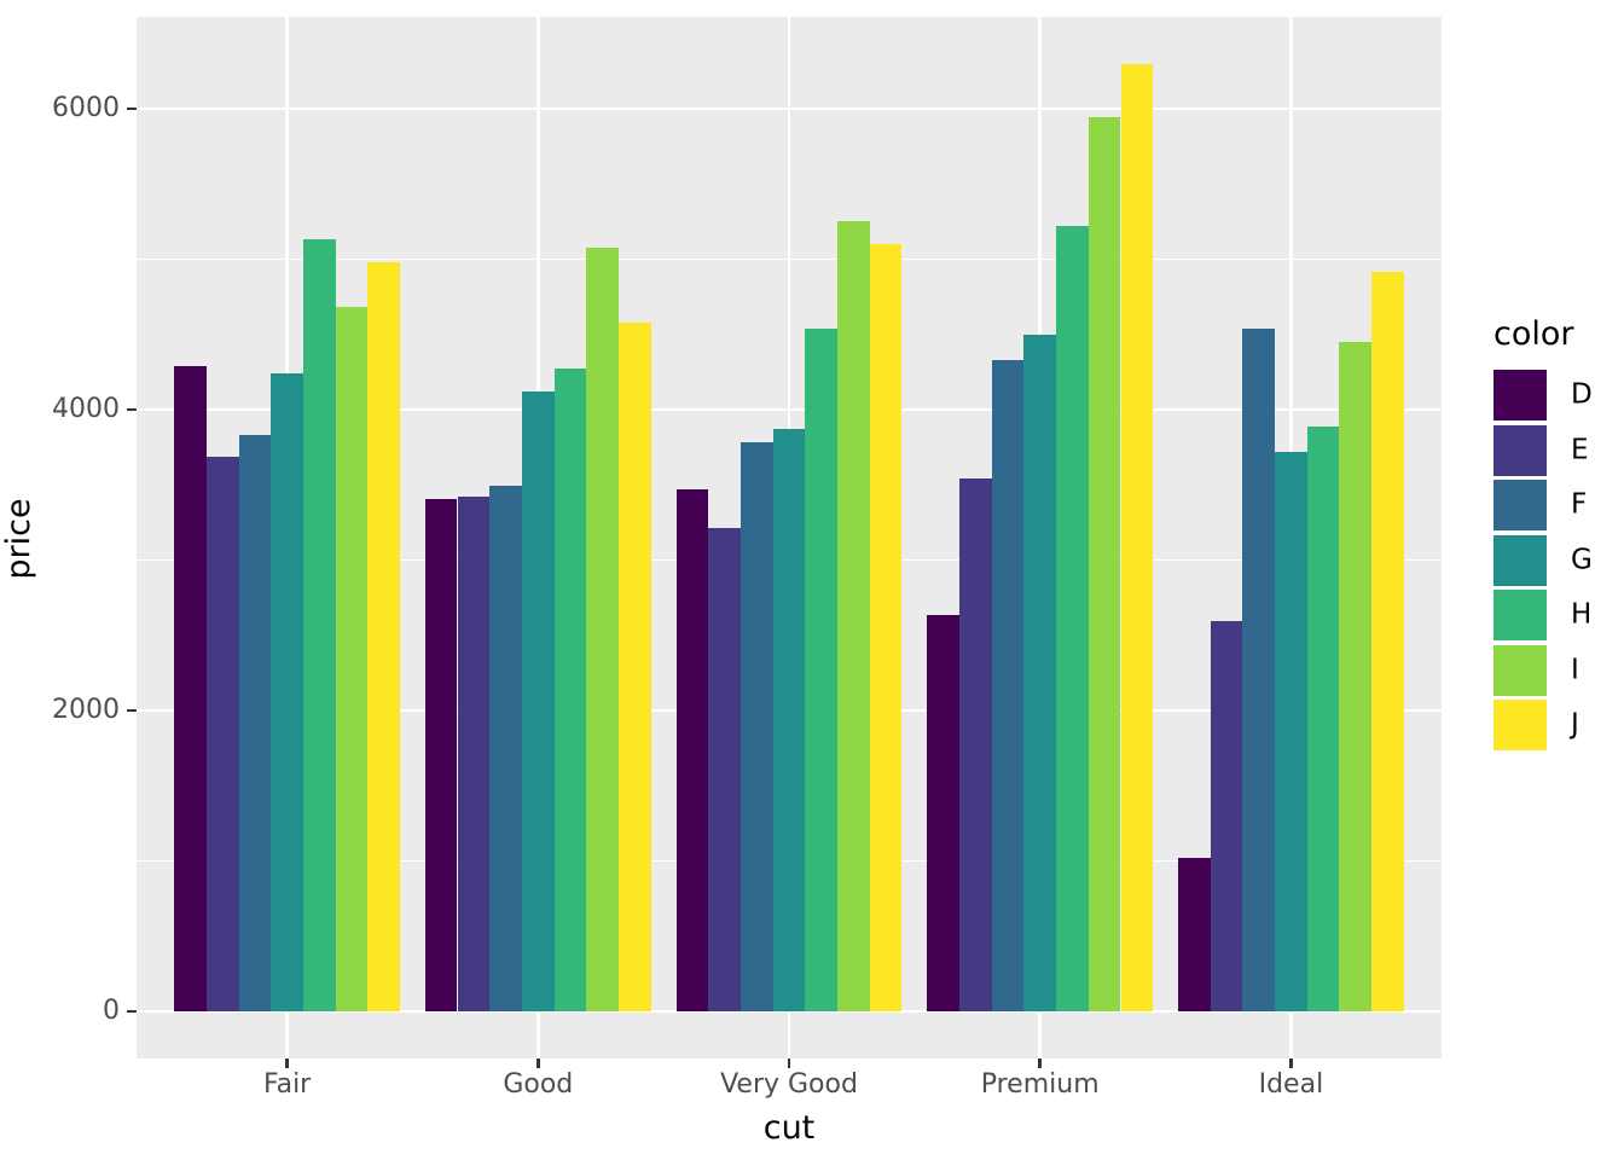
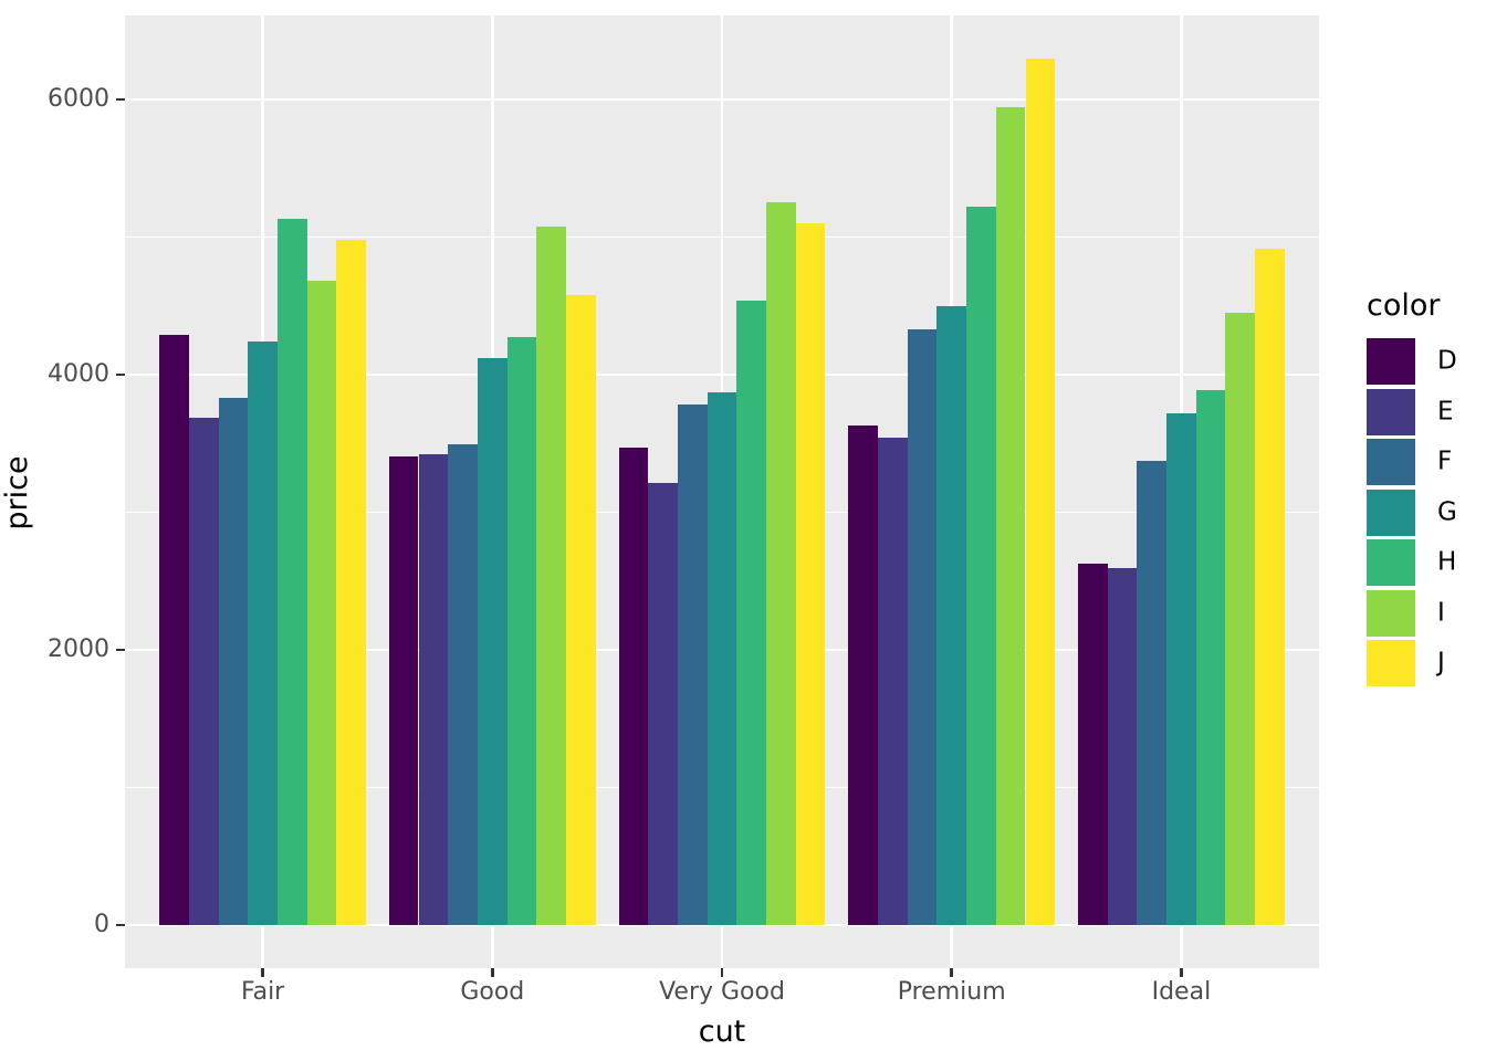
D/Premium: 2630 -> 3630
D/Ideal: 1020 -> 2630
F/Ideal: 4540 -> 3370
